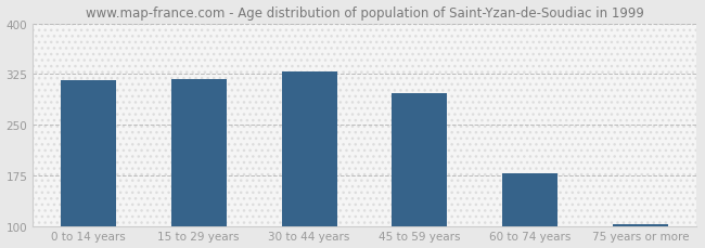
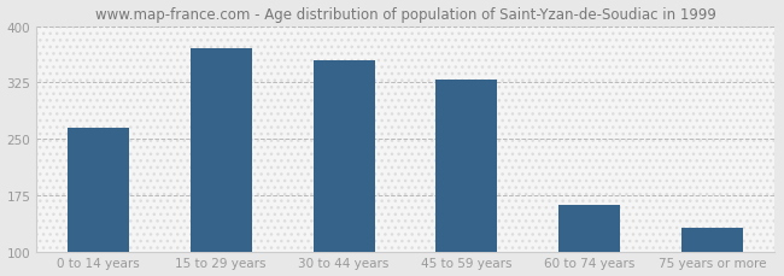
0 to 14 years: 316 -> 264
15 to 29 years: 318 -> 370
30 to 44 years: 328 -> 354
45 to 59 years: 296 -> 328
60 to 74 years: 178 -> 162
75 years or more: 103 -> 132
